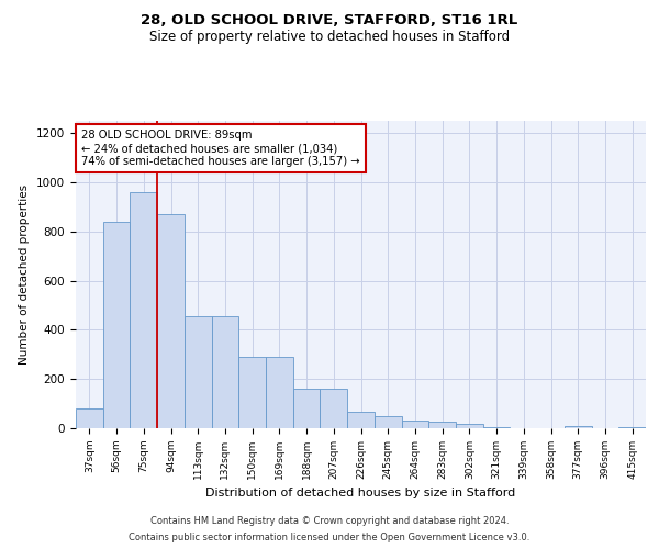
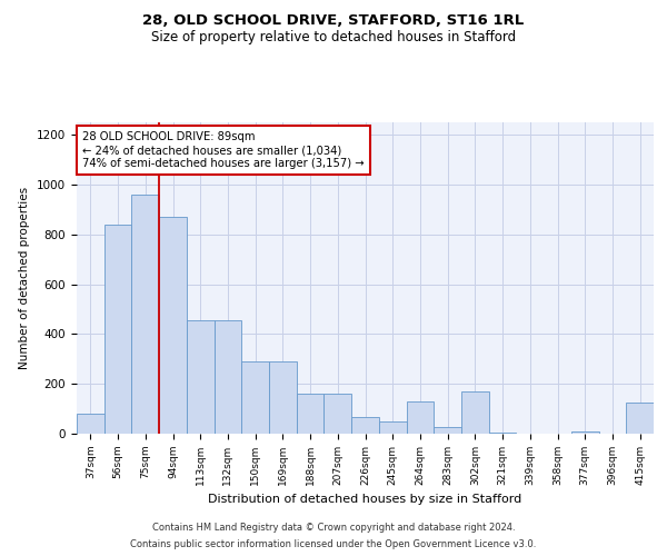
264sqm: 30 -> 130
302sqm: 20 -> 170
415sqm: 5 -> 125
